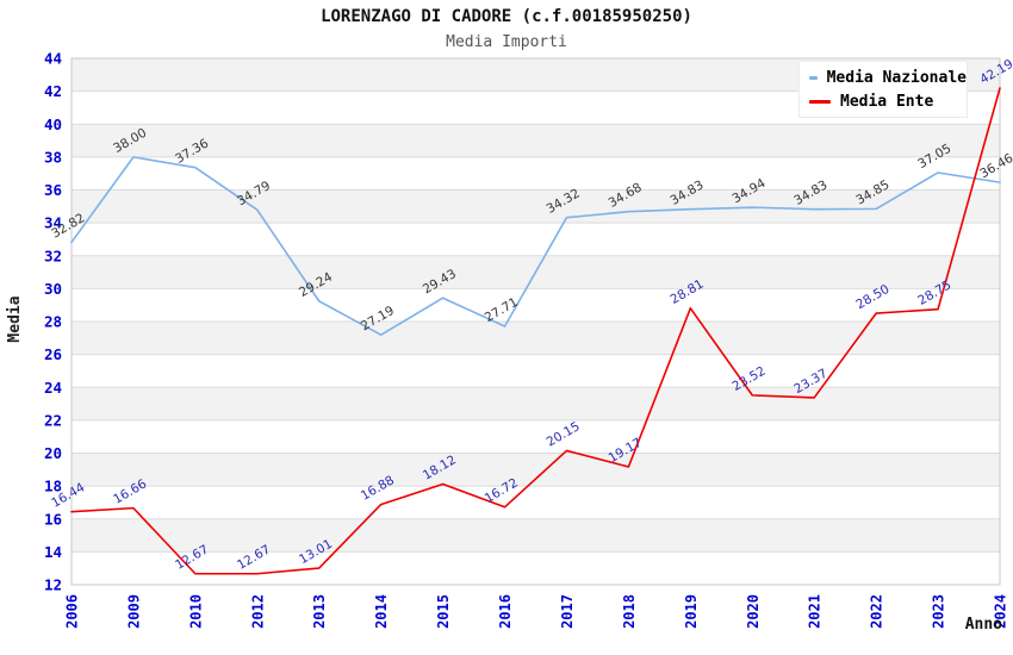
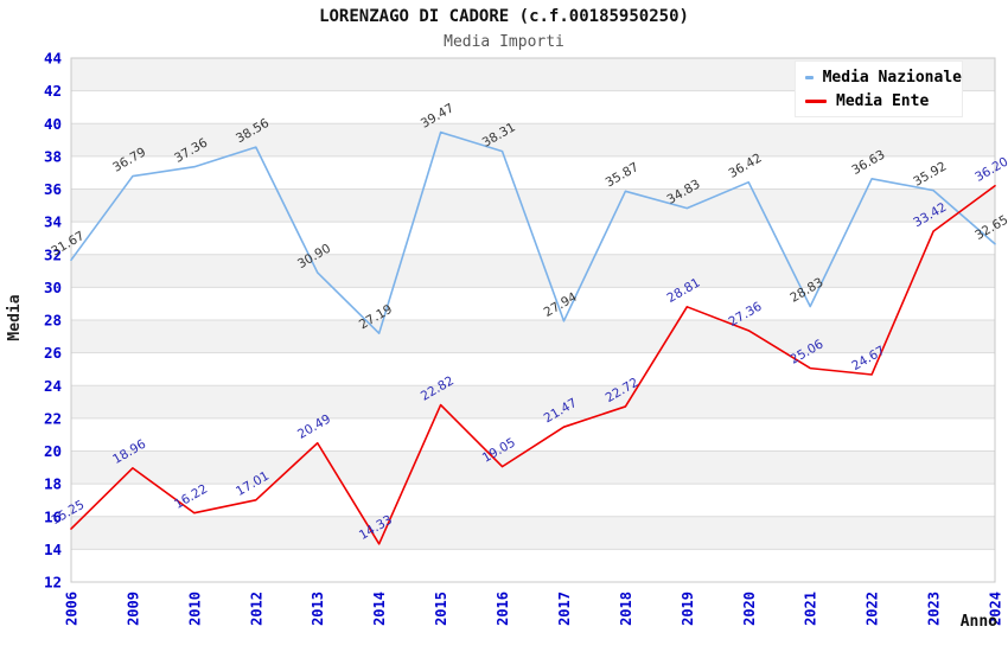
Media Nazionale/2006: 32.82 -> 31.67
Media Ente/2006: 16.44 -> 15.25
Media Nazionale/2009: 38.00 -> 36.79
Media Ente/2009: 16.66 -> 18.96
Media Ente/2010: 12.67 -> 16.22
Media Nazionale/2012: 34.79 -> 38.56
Media Ente/2012: 12.67 -> 17.01
Media Nazionale/2013: 29.24 -> 30.90
Media Ente/2013: 13.01 -> 20.49
Media Ente/2014: 16.88 -> 14.33
Media Nazionale/2015: 29.43 -> 39.47
Media Ente/2015: 18.12 -> 22.82
Media Nazionale/2016: 27.71 -> 38.31
Media Ente/2016: 16.72 -> 19.05
Media Nazionale/2017: 34.32 -> 27.94
Media Ente/2017: 20.15 -> 21.47
Media Nazionale/2018: 34.68 -> 35.87
Media Ente/2018: 19.17 -> 22.72
Media Nazionale/2020: 34.94 -> 36.42
Media Ente/2020: 23.52 -> 27.36
Media Nazionale/2021: 34.83 -> 28.83
Media Ente/2021: 23.37 -> 25.06
Media Nazionale/2022: 34.85 -> 36.63
Media Ente/2022: 28.50 -> 24.67
Media Nazionale/2023: 37.05 -> 35.92
Media Ente/2023: 28.75 -> 33.42
Media Nazionale/2024: 36.46 -> 32.65
Media Ente/2024: 42.19 -> 36.20
